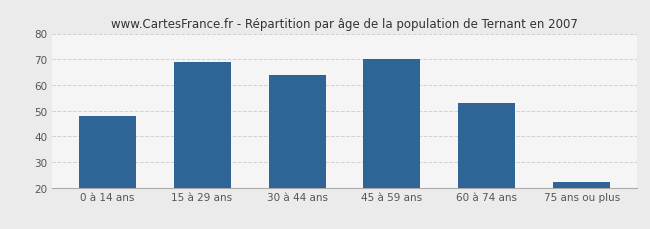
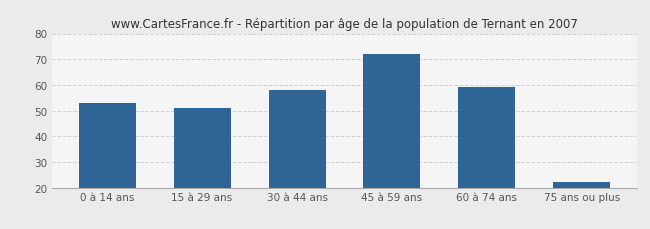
0 à 14 ans: 48 -> 53
15 à 29 ans: 69 -> 51
30 à 44 ans: 64 -> 58
45 à 59 ans: 70 -> 72
60 à 74 ans: 53 -> 59
